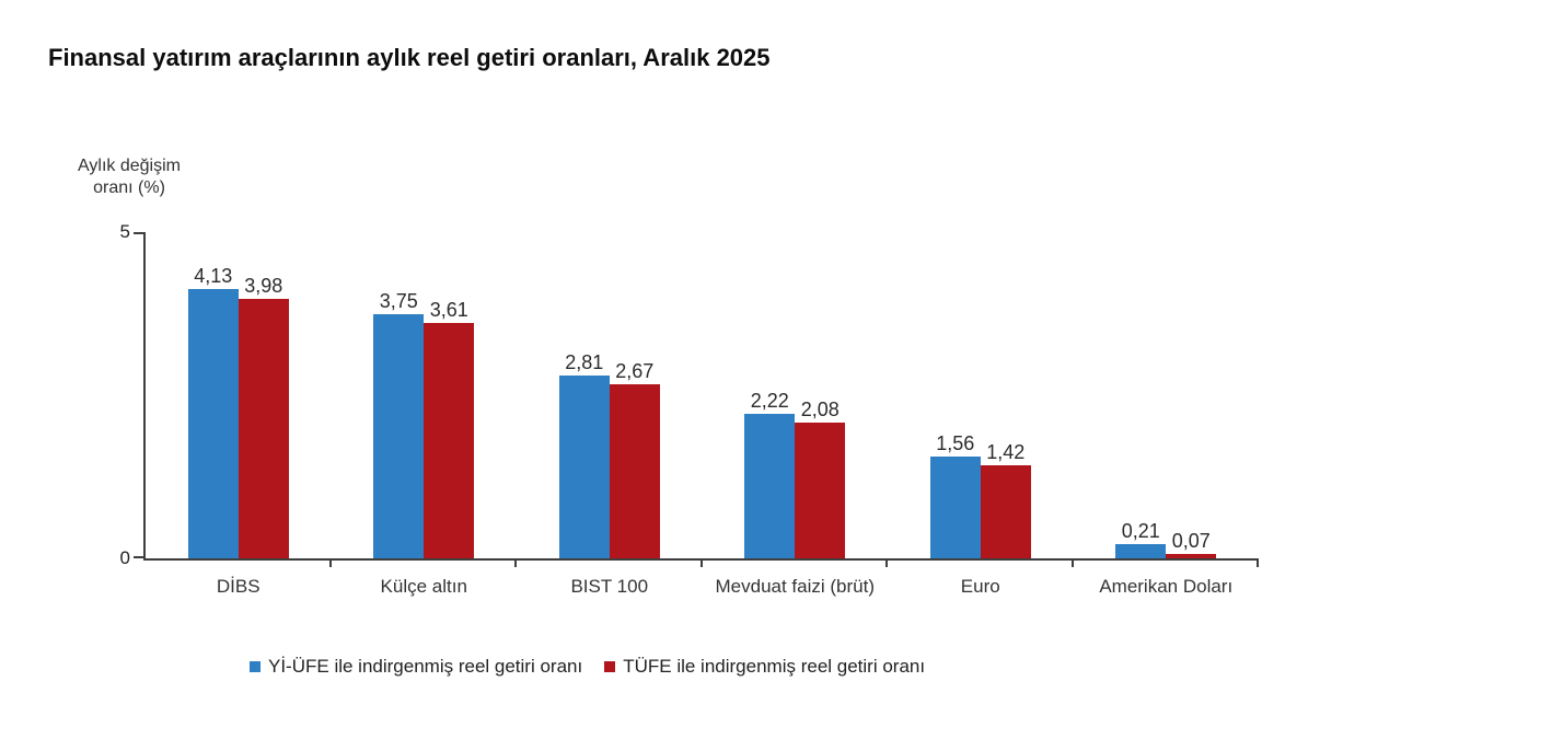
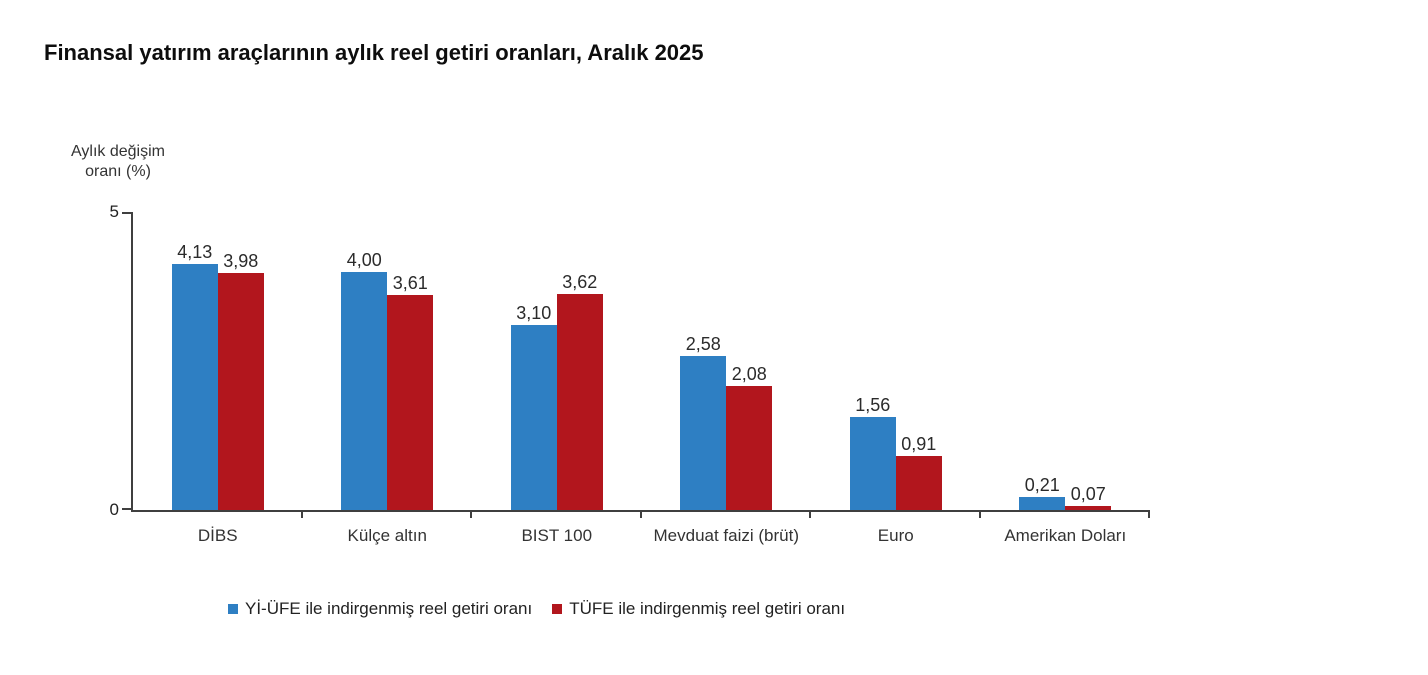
Yİ-ÜFE ile indirgenmiş reel getiri oranı/Külçe altın: 3,75 -> 4,00
Yİ-ÜFE ile indirgenmiş reel getiri oranı/BIST 100: 2,81 -> 3,10
TÜFE ile indirgenmiş reel getiri oranı/BIST 100: 2,67 -> 3,62
Yİ-ÜFE ile indirgenmiş reel getiri oranı/Mevduat faizi (brüt): 2,22 -> 2,58
TÜFE ile indirgenmiş reel getiri oranı/Euro: 1,42 -> 0,91
